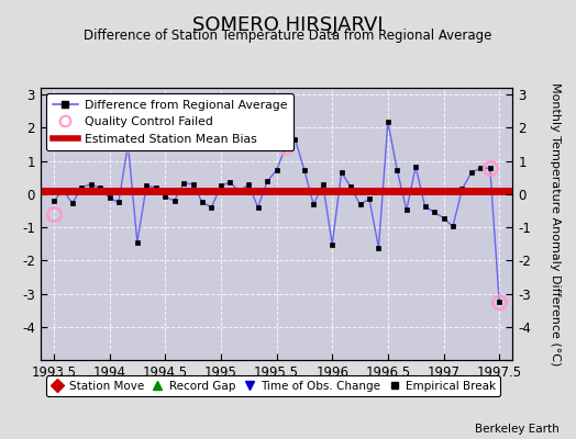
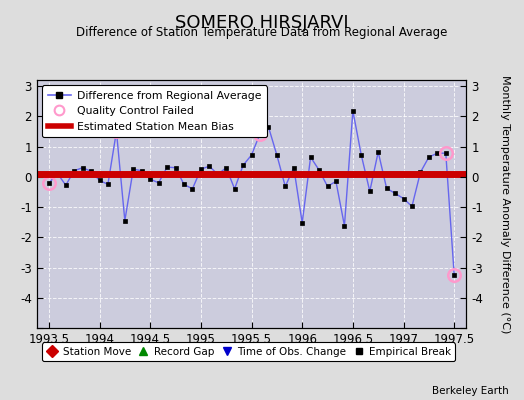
Quality Control Failed/1993.5: -0.60 -> -0.22
